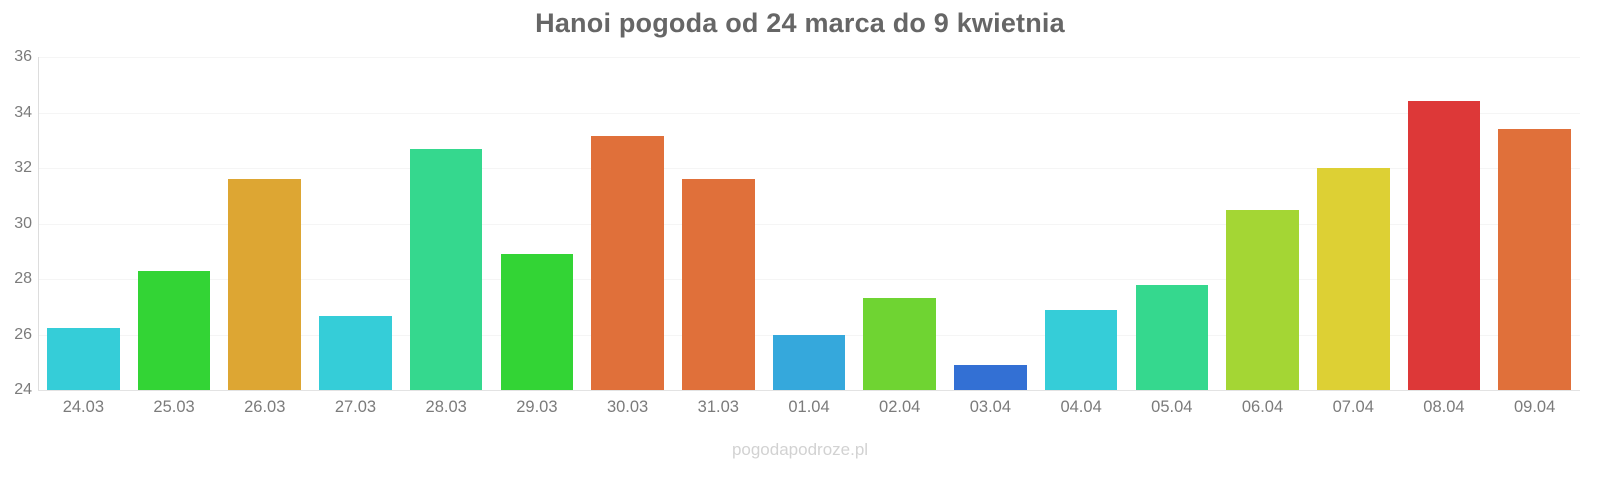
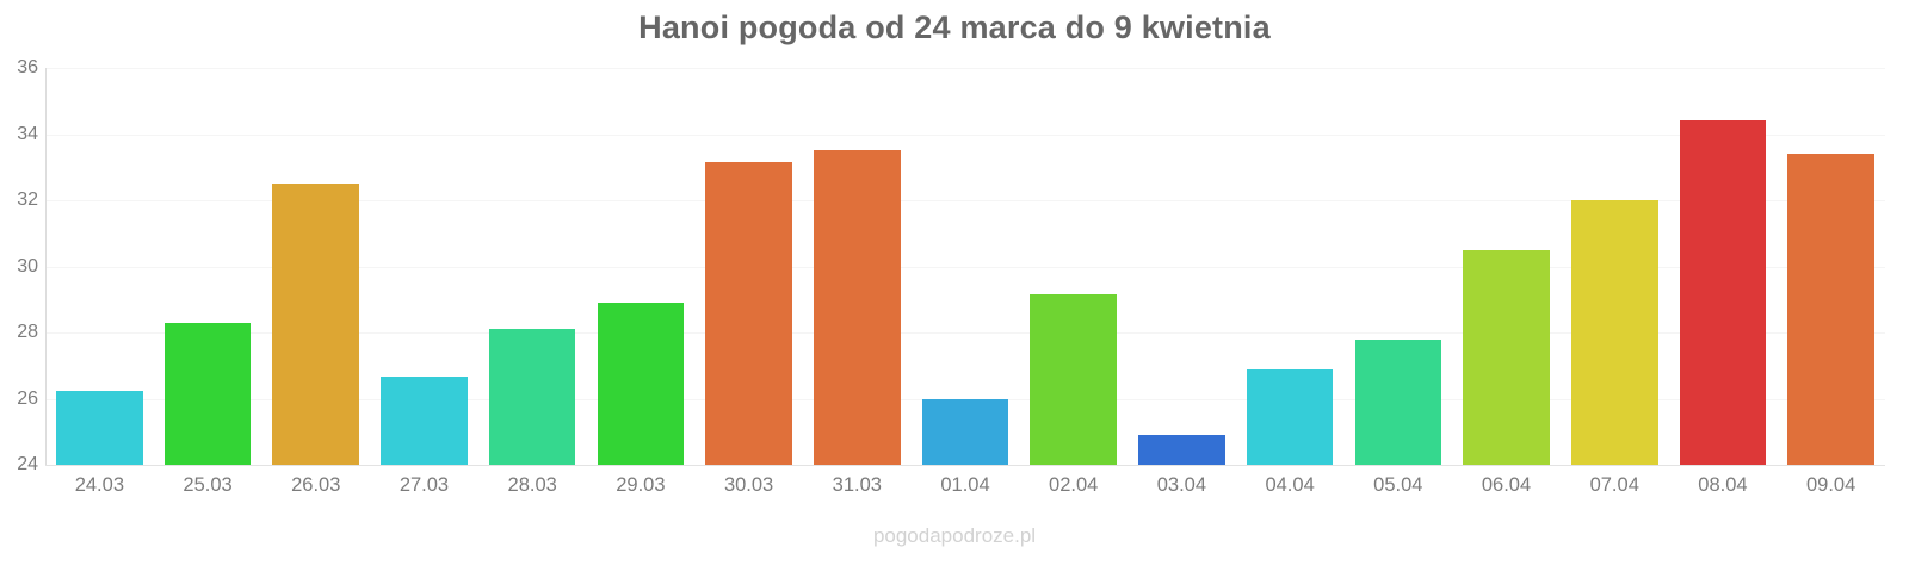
26.03: 31.6 -> 32.5
28.03: 32.7 -> 28.1
31.03: 31.6 -> 33.5
02.04: 27.3 -> 29.1
